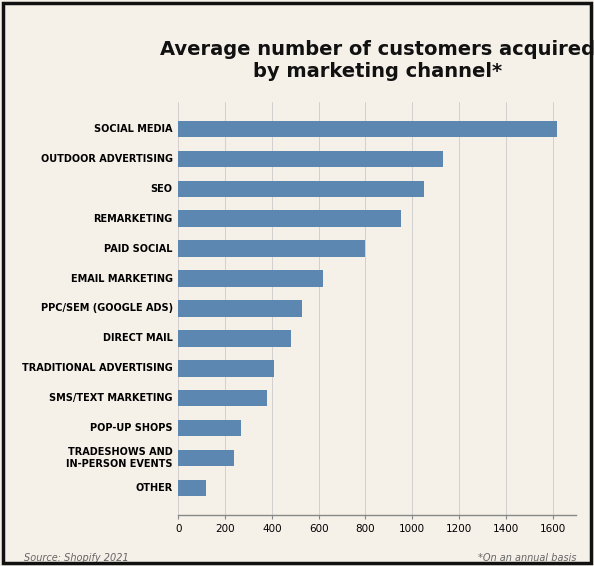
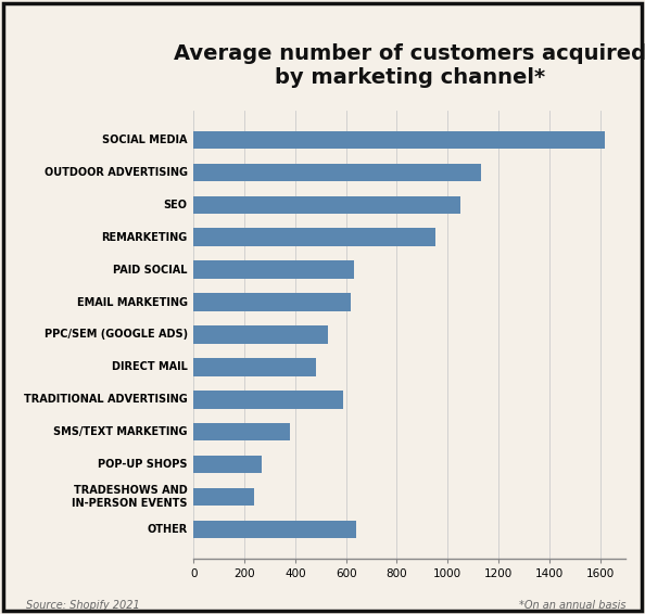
PAID SOCIAL: 800 -> 630
TRADITIONAL ADVERTISING: 410 -> 590
OTHER: 120 -> 640
